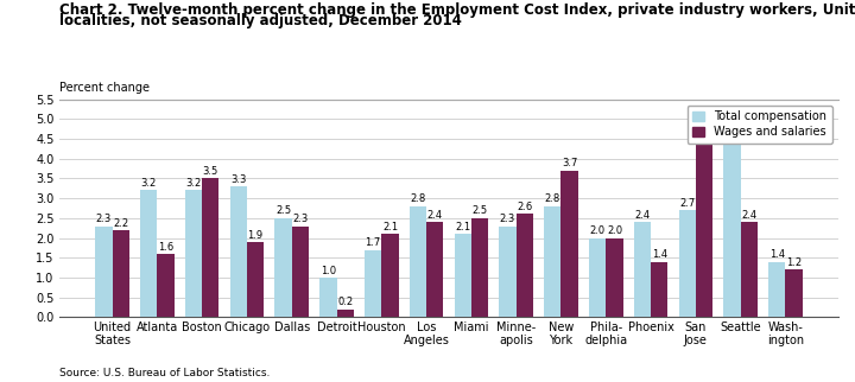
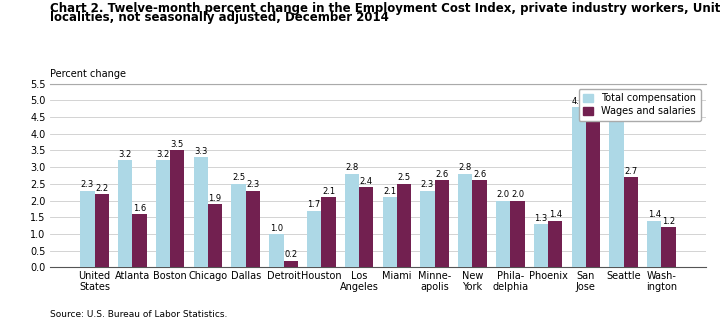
Wages and salaries/New York: 3.7 -> 2.6
Total compensation/Phoenix: 2.4 -> 1.3
Total compensation/San Jose: 2.7 -> 4.8
Wages and salaries/Seattle: 2.4 -> 2.7
